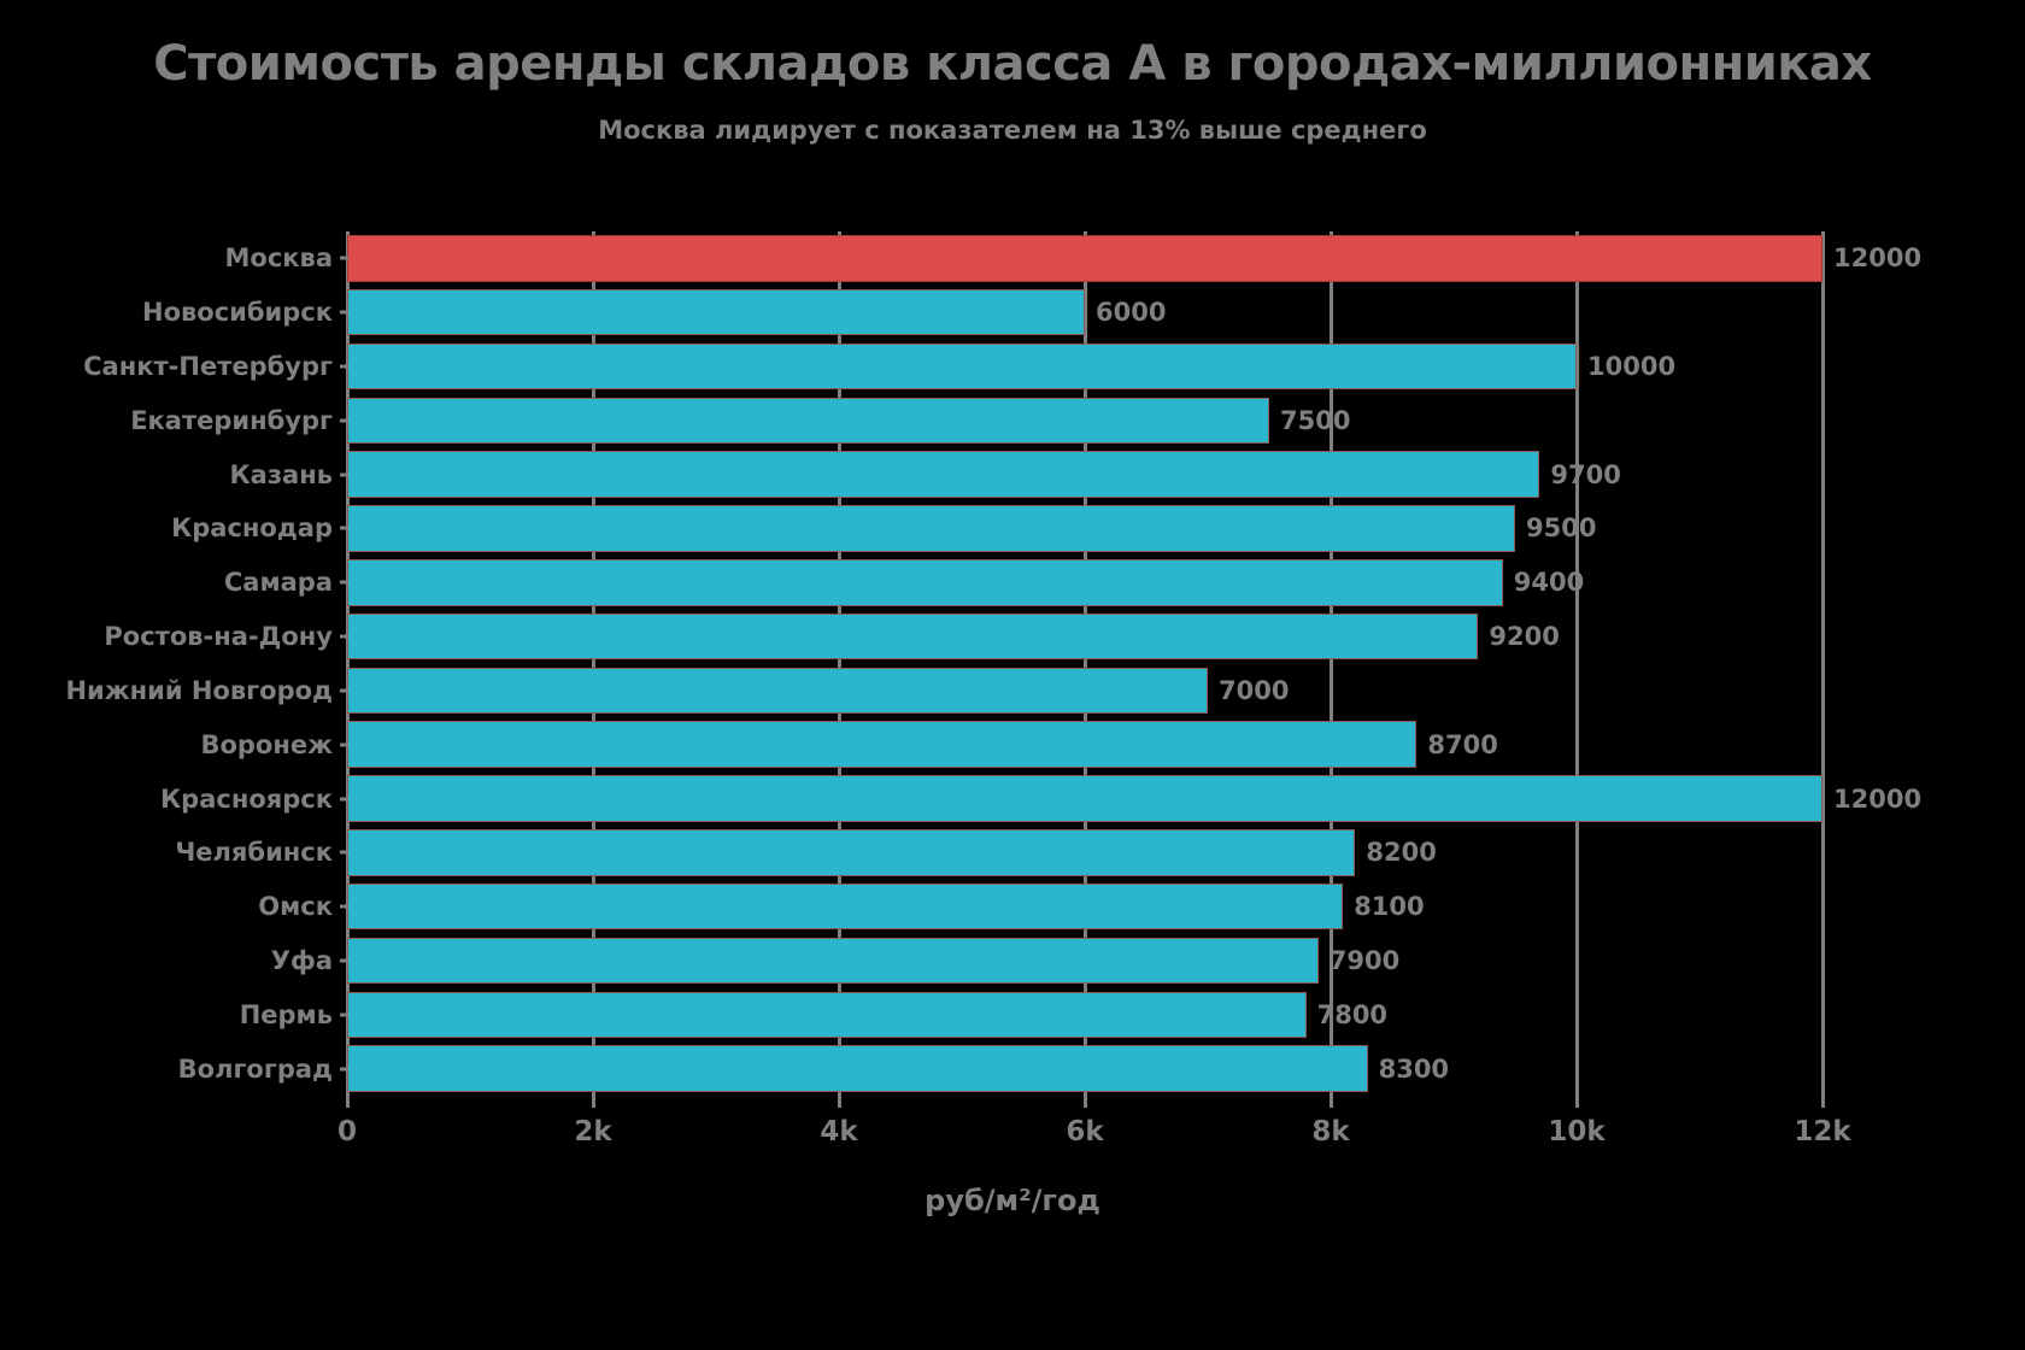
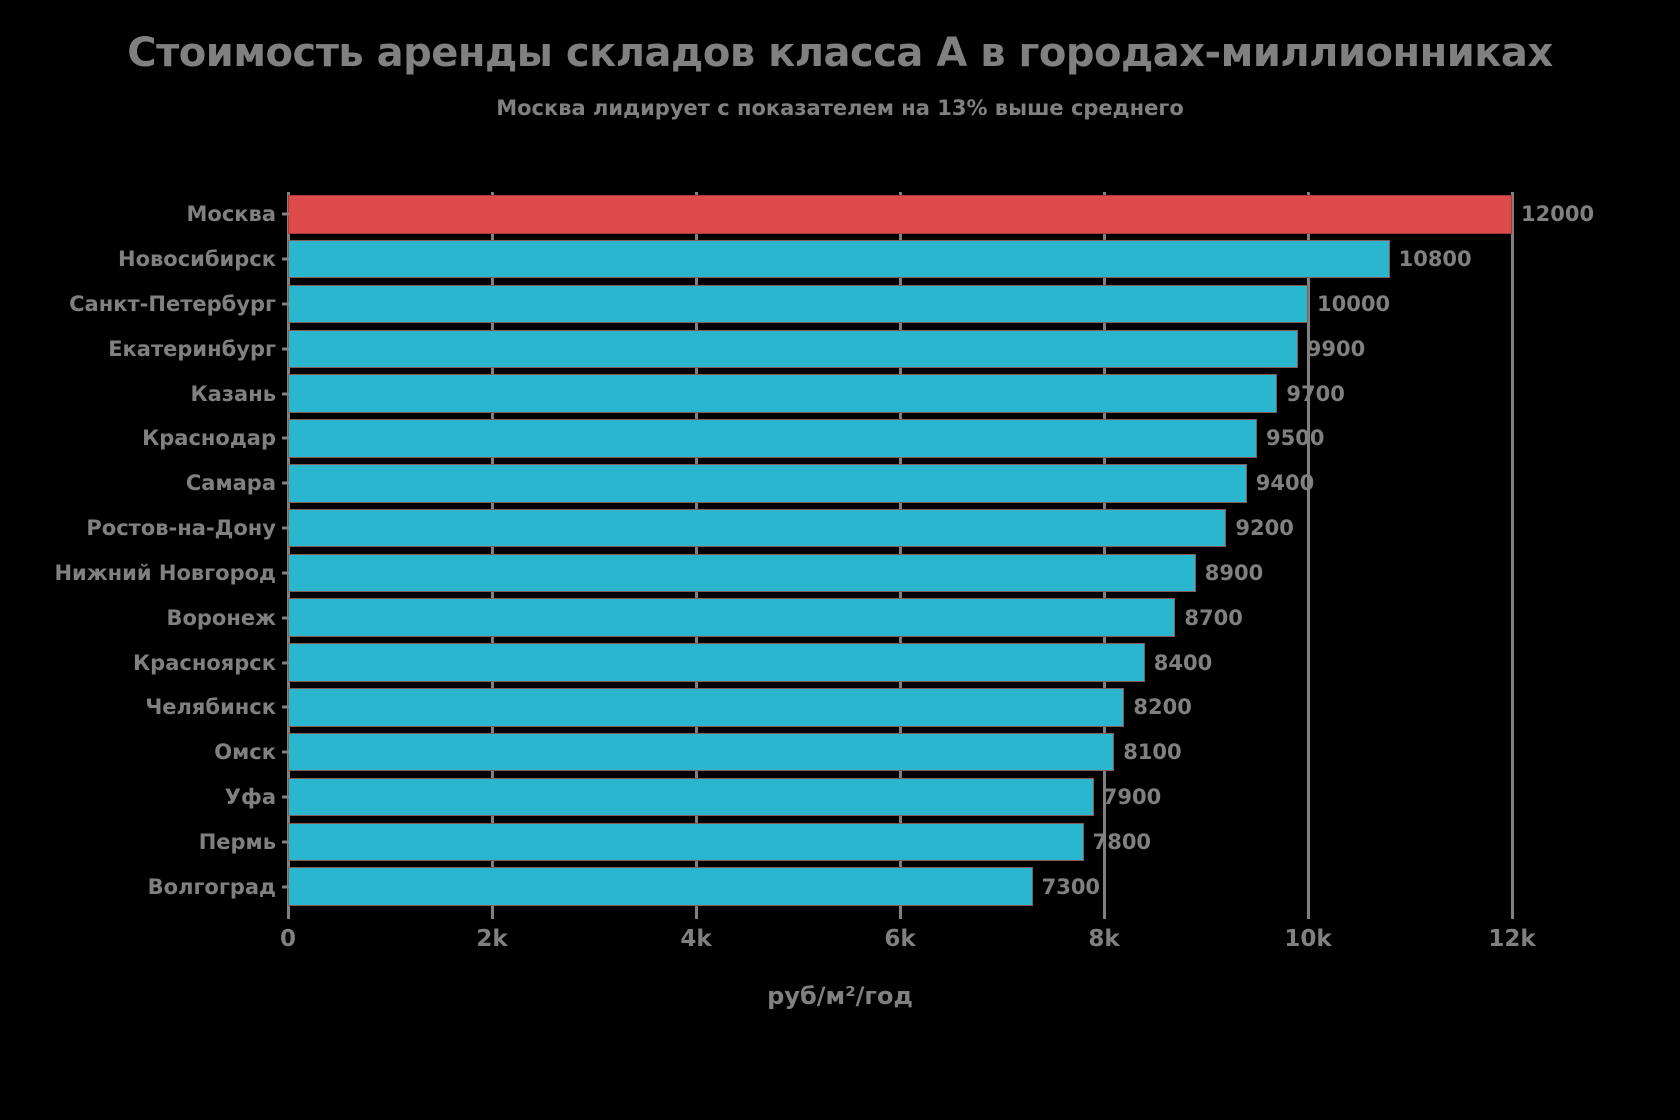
Новосибирск: 6000 -> 10800
Екатеринбург: 7500 -> 9900
Нижний Новгород: 7000 -> 8900
Красноярск: 12000 -> 8400
Волгоград: 8300 -> 7300
